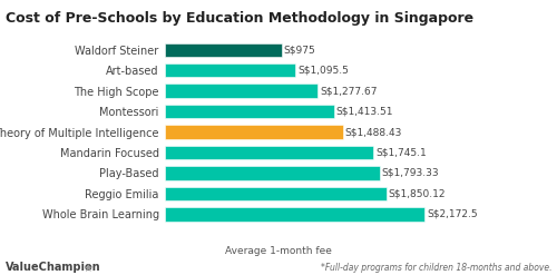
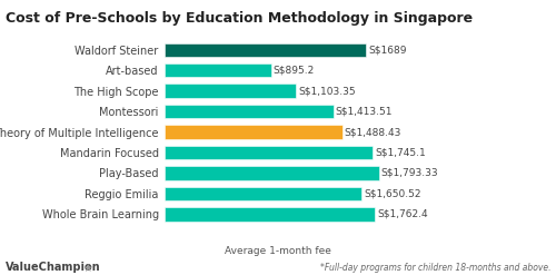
Waldorf Steiner: S$975 -> S$1689
Art-based: S$1,095.5 -> S$895.2
The High Scope: S$1,277.67 -> S$1,103.35
Reggio Emilia: S$1,850.12 -> S$1,650.52
Whole Brain Learning: S$2,172.5 -> S$1,762.4
